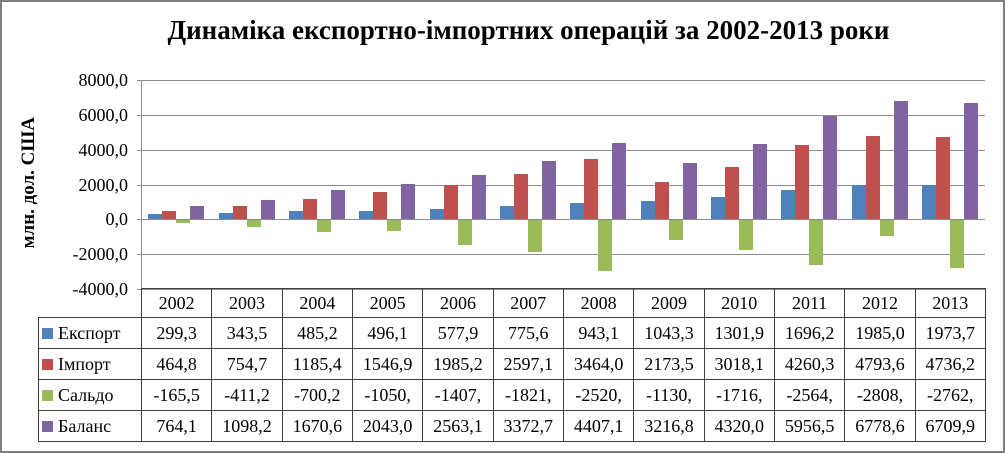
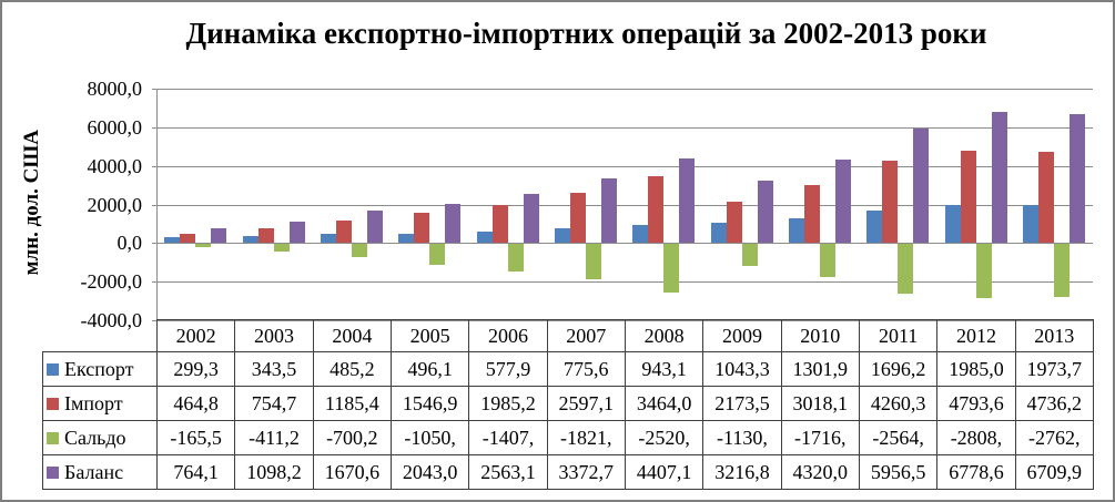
Сальдо/2005: -600 -> -1100
Сальдо/2008: -2900 -> -2500
Сальдо/2012: -900 -> -2800
